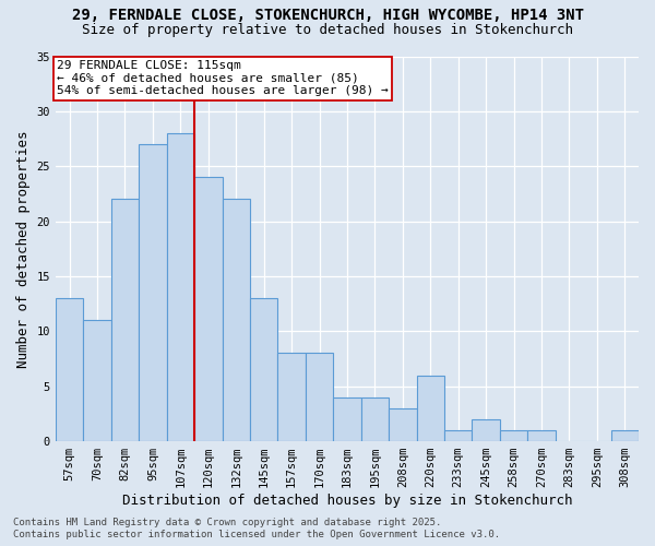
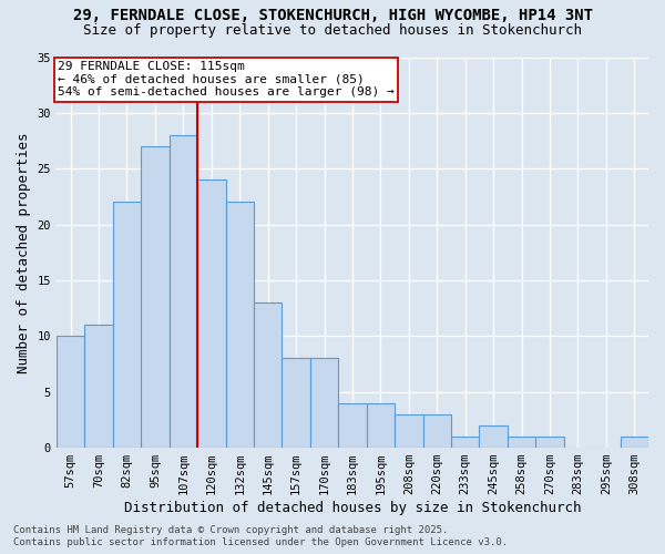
57sqm: 13 -> 10
220sqm: 6 -> 3
